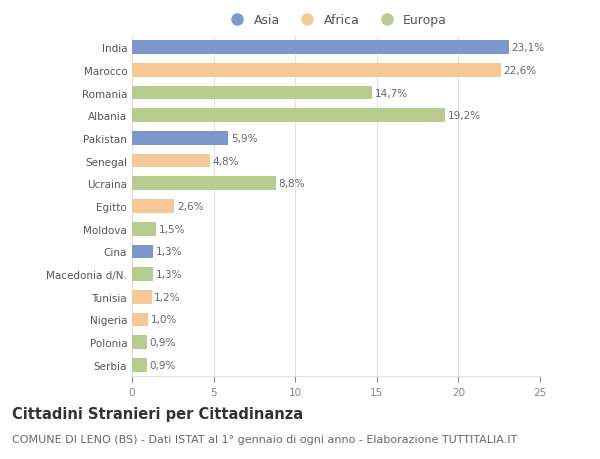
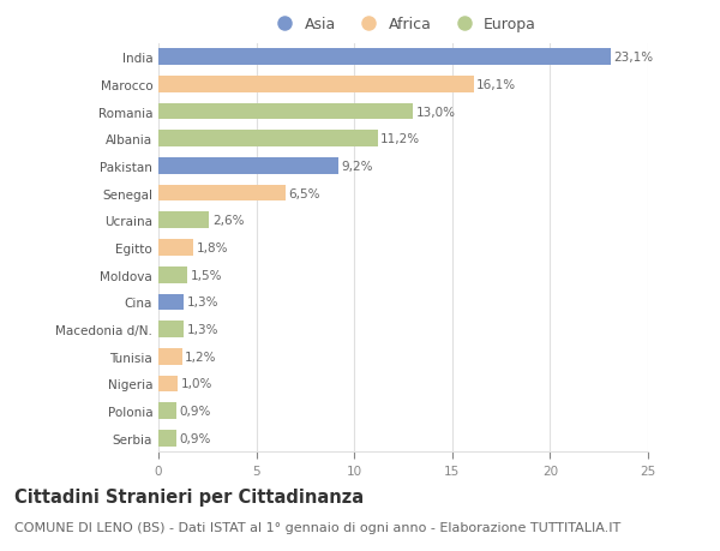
Marocco: 22,6% -> 16,1%
Romania: 14,7% -> 13,0%
Albania: 19,2% -> 11,2%
Pakistan: 5,9% -> 9,2%
Senegal: 4,8% -> 6,5%
Ucraina: 8,8% -> 2,6%
Egitto: 2,6% -> 1,8%
